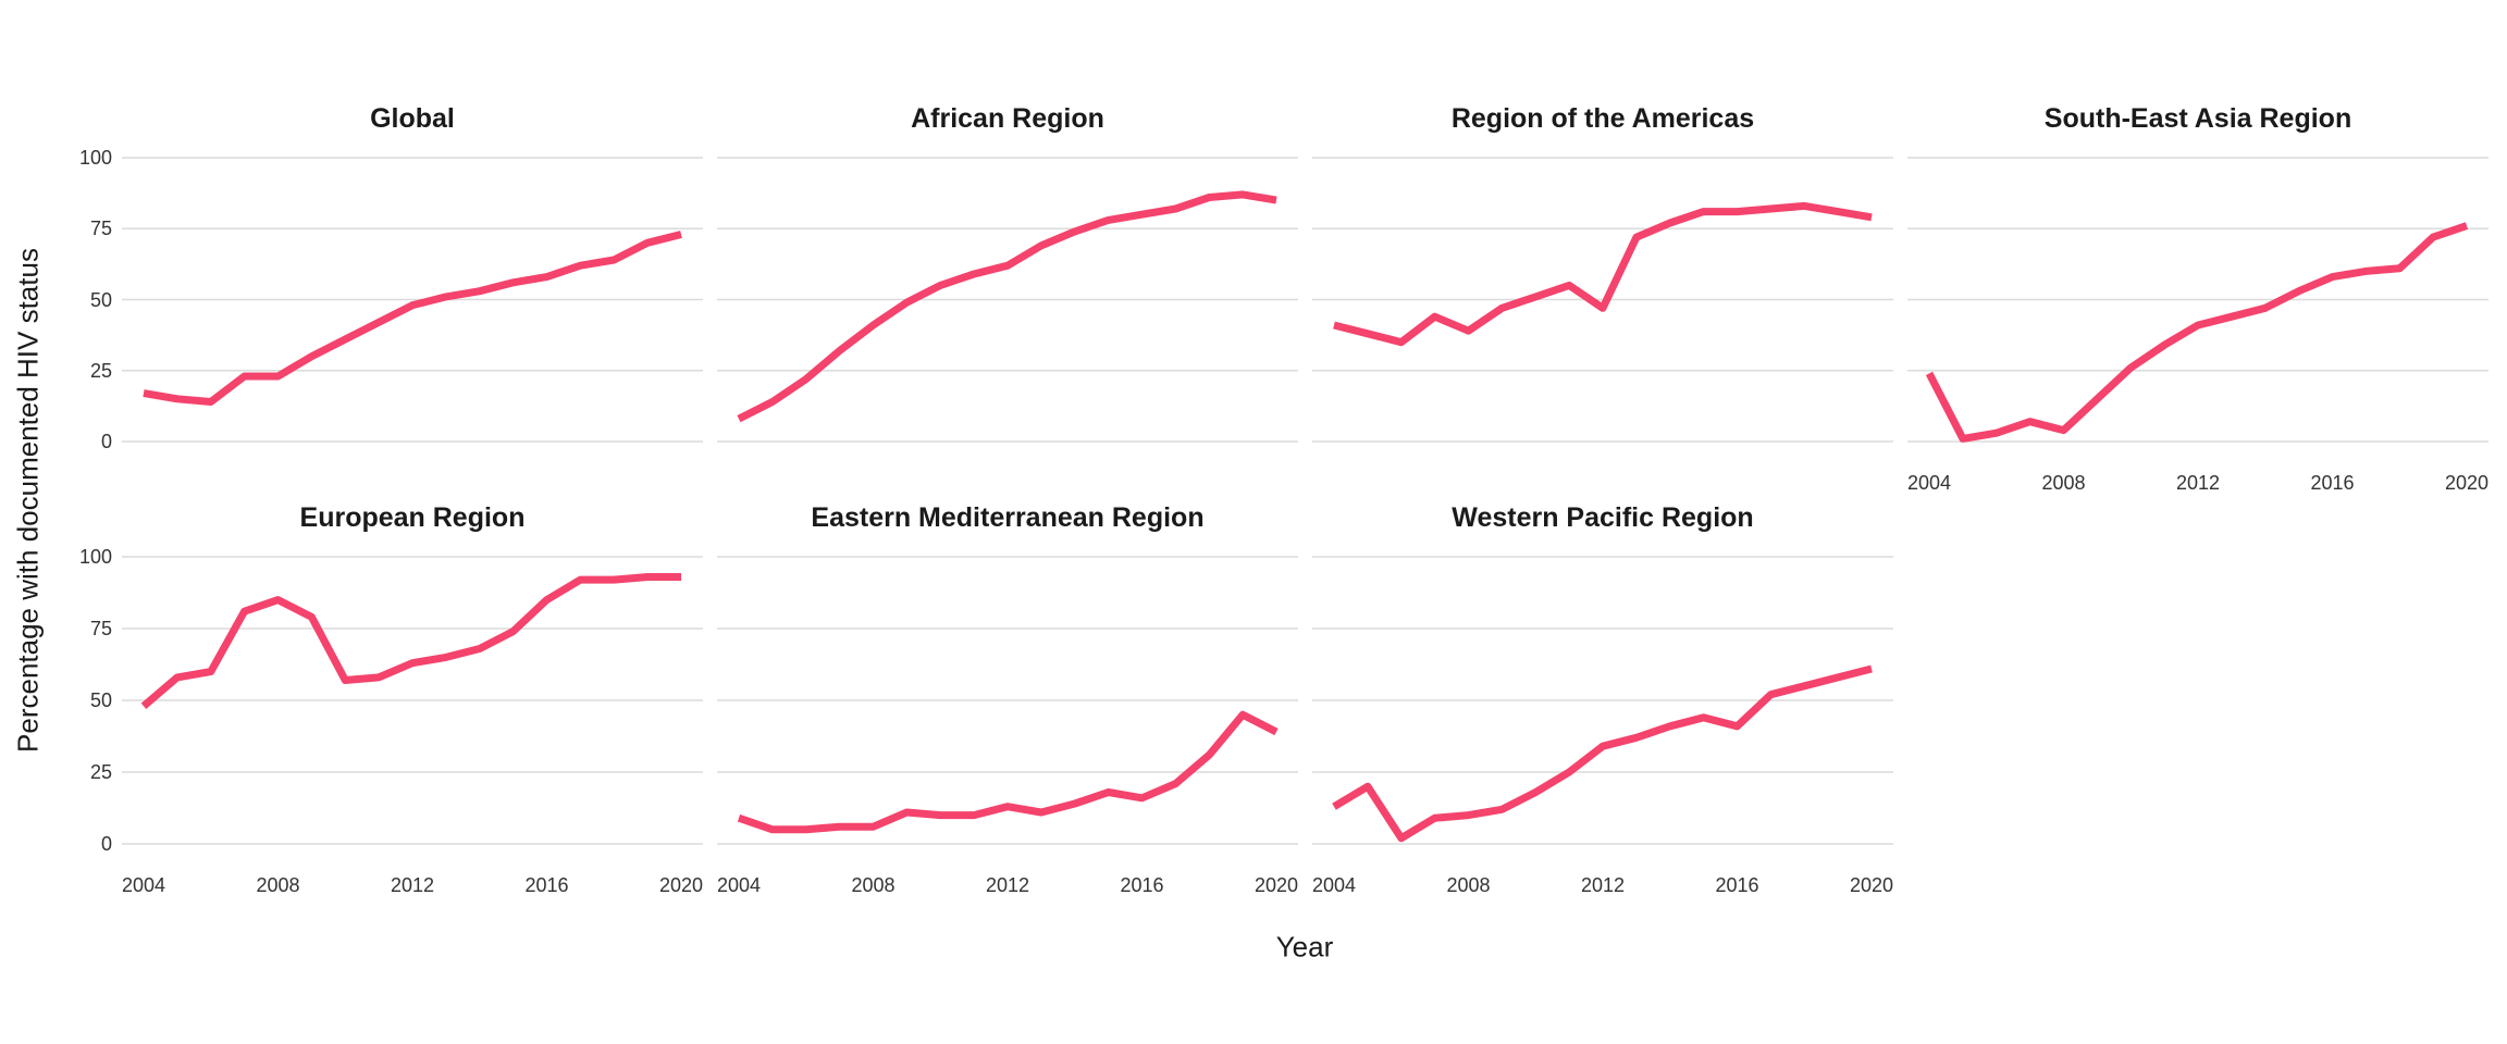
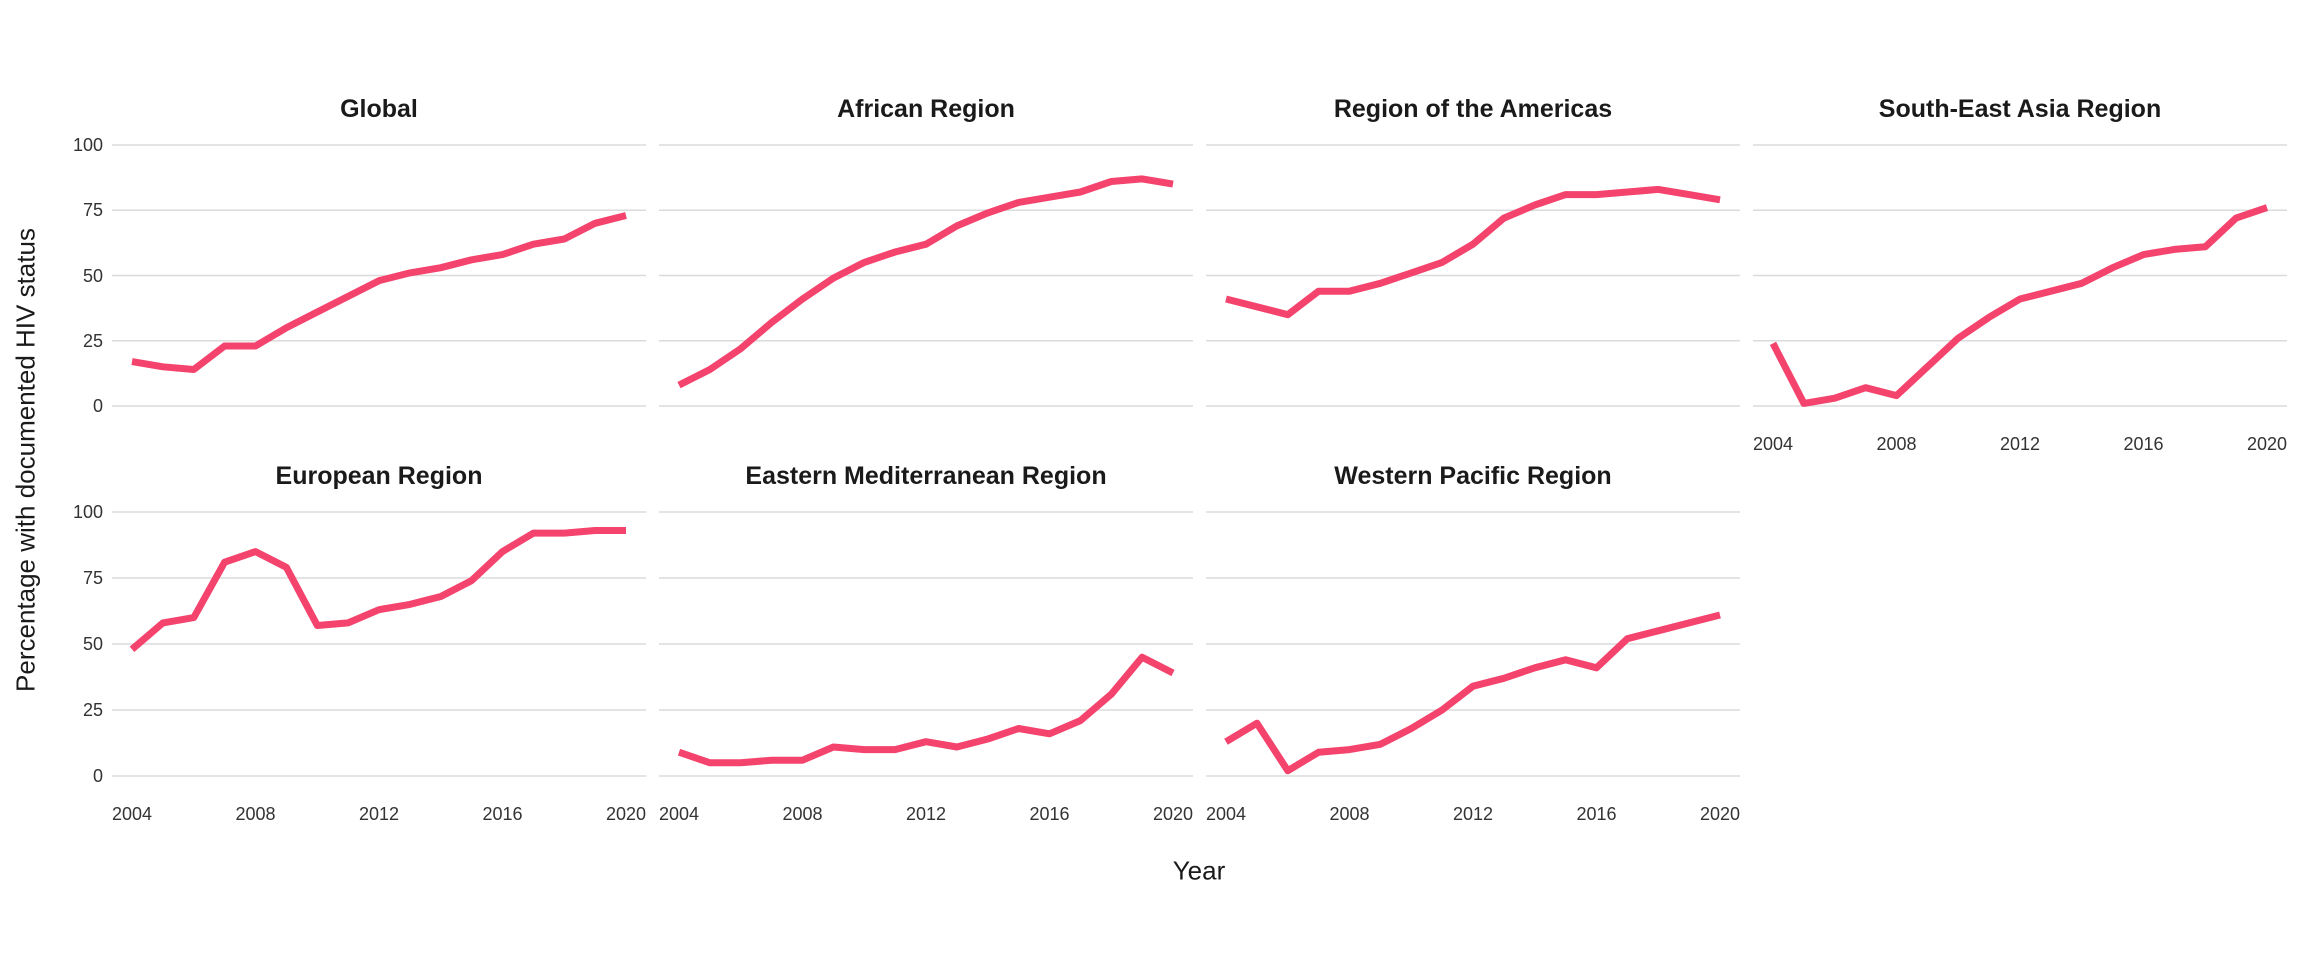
Region of the Americas/2008: 39 -> 44
Region of the Americas/2012: 47 -> 62
